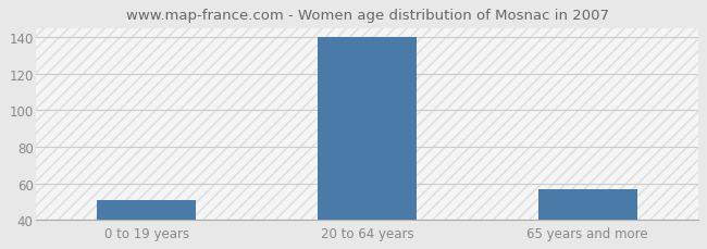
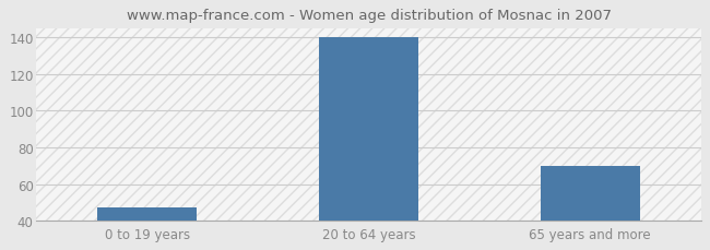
0 to 19 years: 51 -> 47
65 years and more: 57 -> 70
